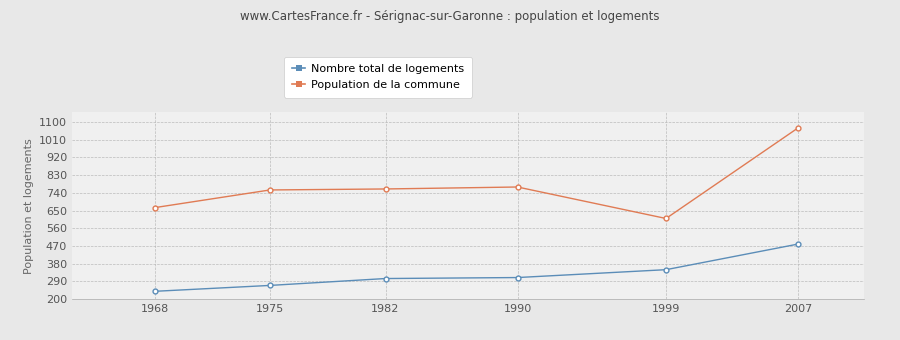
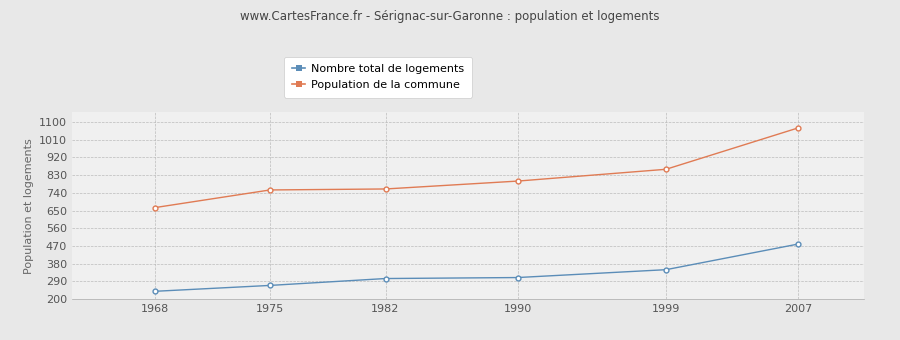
Population de la commune/1990: 770 -> 800
Population de la commune/1999: 610 -> 860
